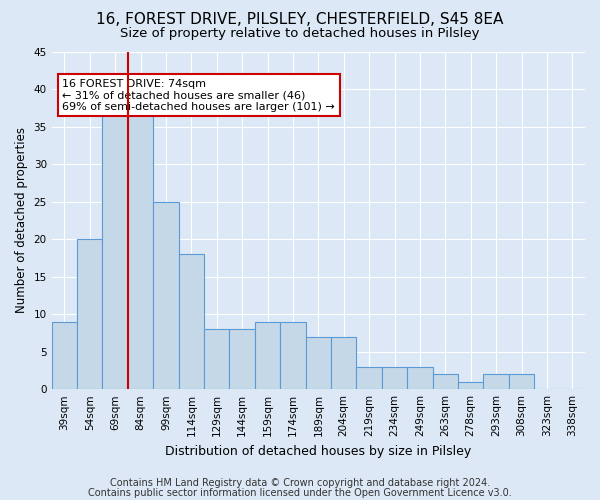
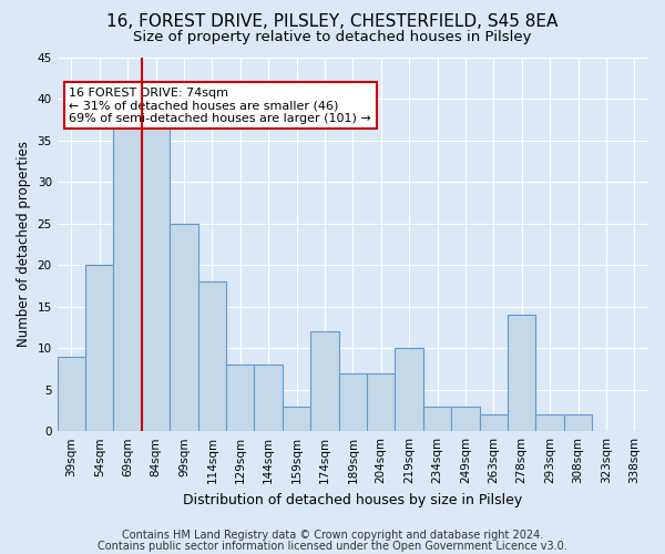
159sqm: 9 -> 3
174sqm: 9 -> 12
219sqm: 3 -> 10
278sqm: 1 -> 14
